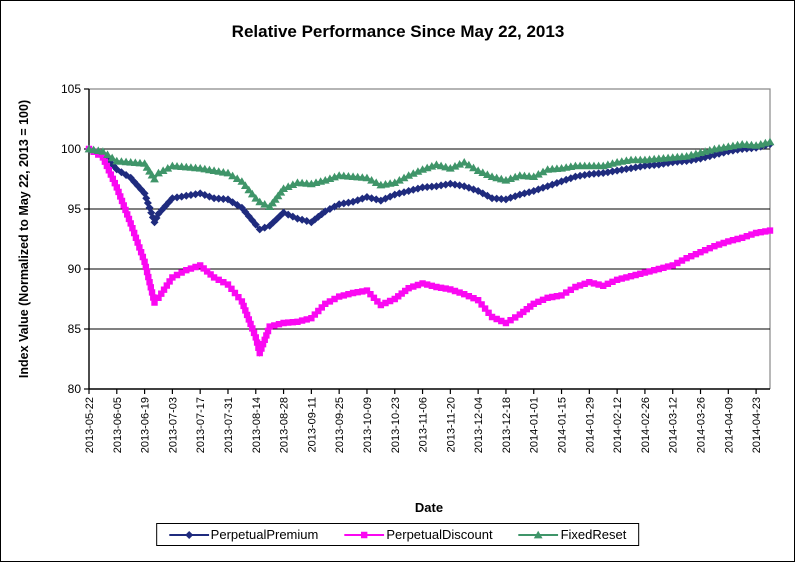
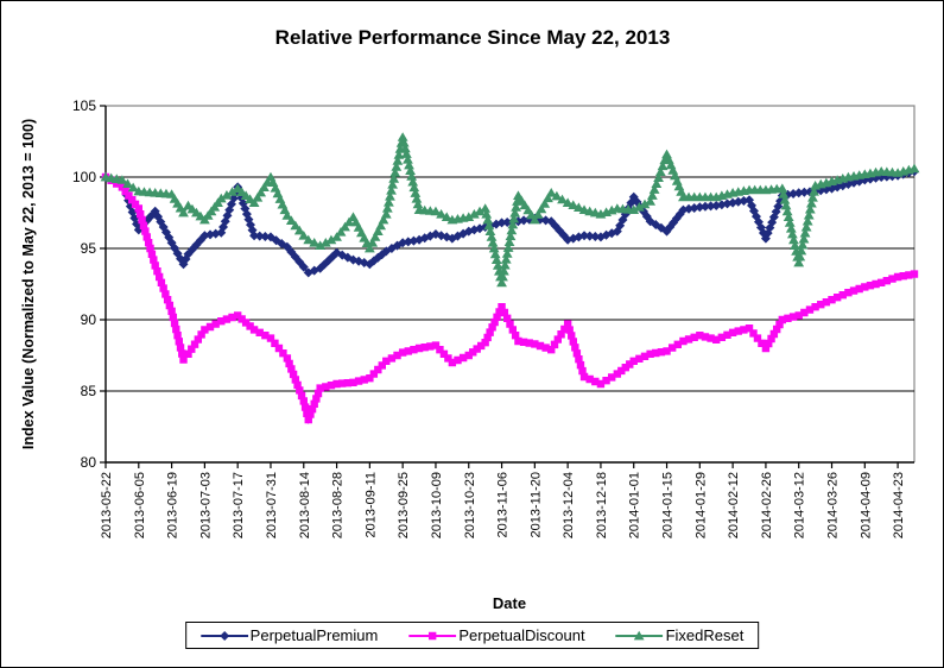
PerpetualPremium/2013-06-05: 98.3 -> 96.3
PerpetualDiscount/2013-06-05: 96.8 -> 97.8
PerpetualPremium/2013-06-19: 96.3 -> 95.4
FixedReset/2013-07-03: 98.6 -> 97.0
PerpetualPremium/2013-07-17: 96.3 -> 99.3
FixedReset/2013-07-17: 98.4 -> 99.2
FixedReset/2013-07-31: 98.0 -> 100.0
FixedReset/2013-08-28: 96.7 -> 95.8
FixedReset/2013-09-11: 97.1 -> 95.0
FixedReset/2013-09-25: 97.8 -> 102.8
PerpetualDiscount/2013-11-06: 88.8 -> 90.9
FixedReset/2013-11-06: 98.3 -> 92.6
FixedReset/2013-11-20: 98.4 -> 97.0
PerpetualPremium/2013-12-04: 96.5 -> 95.6
PerpetualDiscount/2013-12-04: 87.4 -> 89.7
PerpetualPremium/2014-01-01: 96.5 -> 98.6
PerpetualPremium/2014-01-15: 97.3 -> 96.2
FixedReset/2014-01-15: 98.4 -> 101.6
PerpetualPremium/2014-02-26: 98.6 -> 95.7
PerpetualDiscount/2014-02-26: 89.7 -> 88.0
FixedReset/2014-03-12: 99.3 -> 94.0
